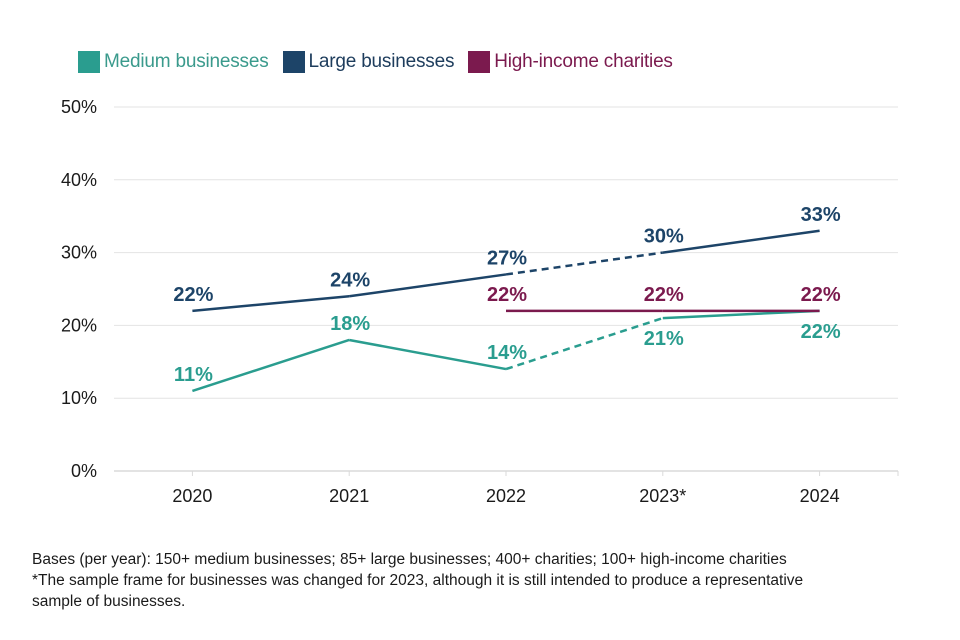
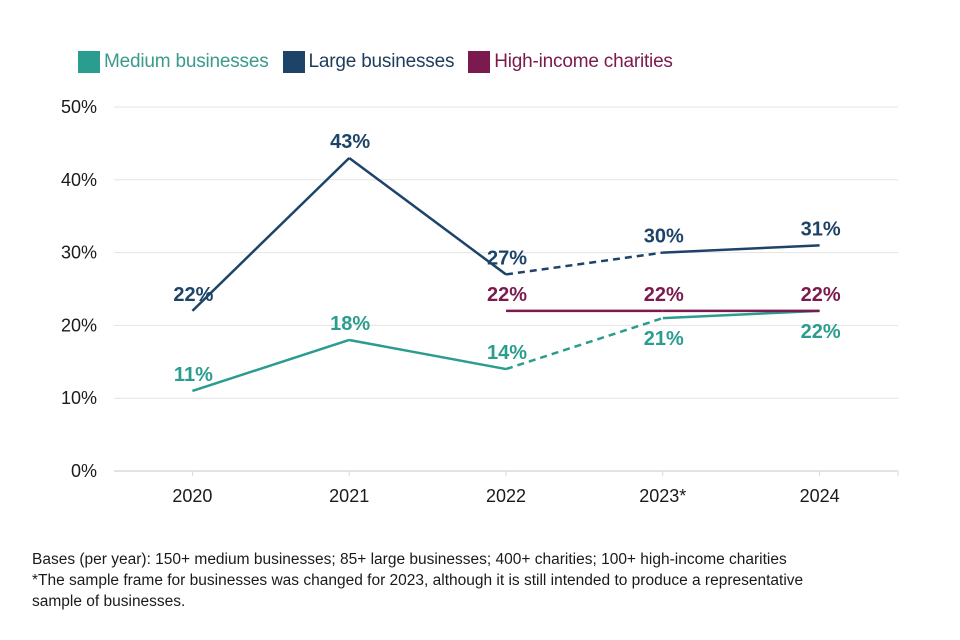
Large businesses/2021: 24% -> 43%
Large businesses/2024: 33% -> 31%
